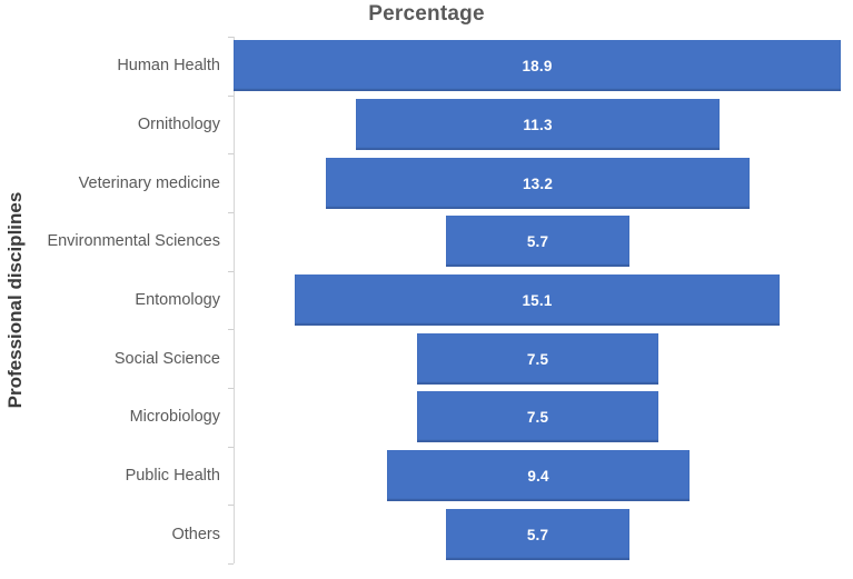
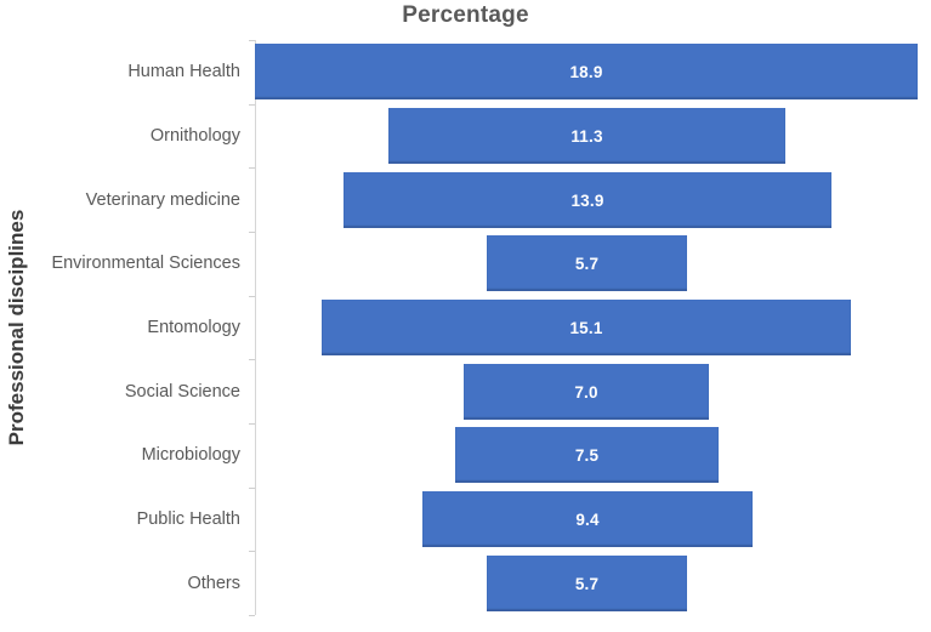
Veterinary medicine: 13.2 -> 13.9
Social Science: 7.5 -> 7.0
